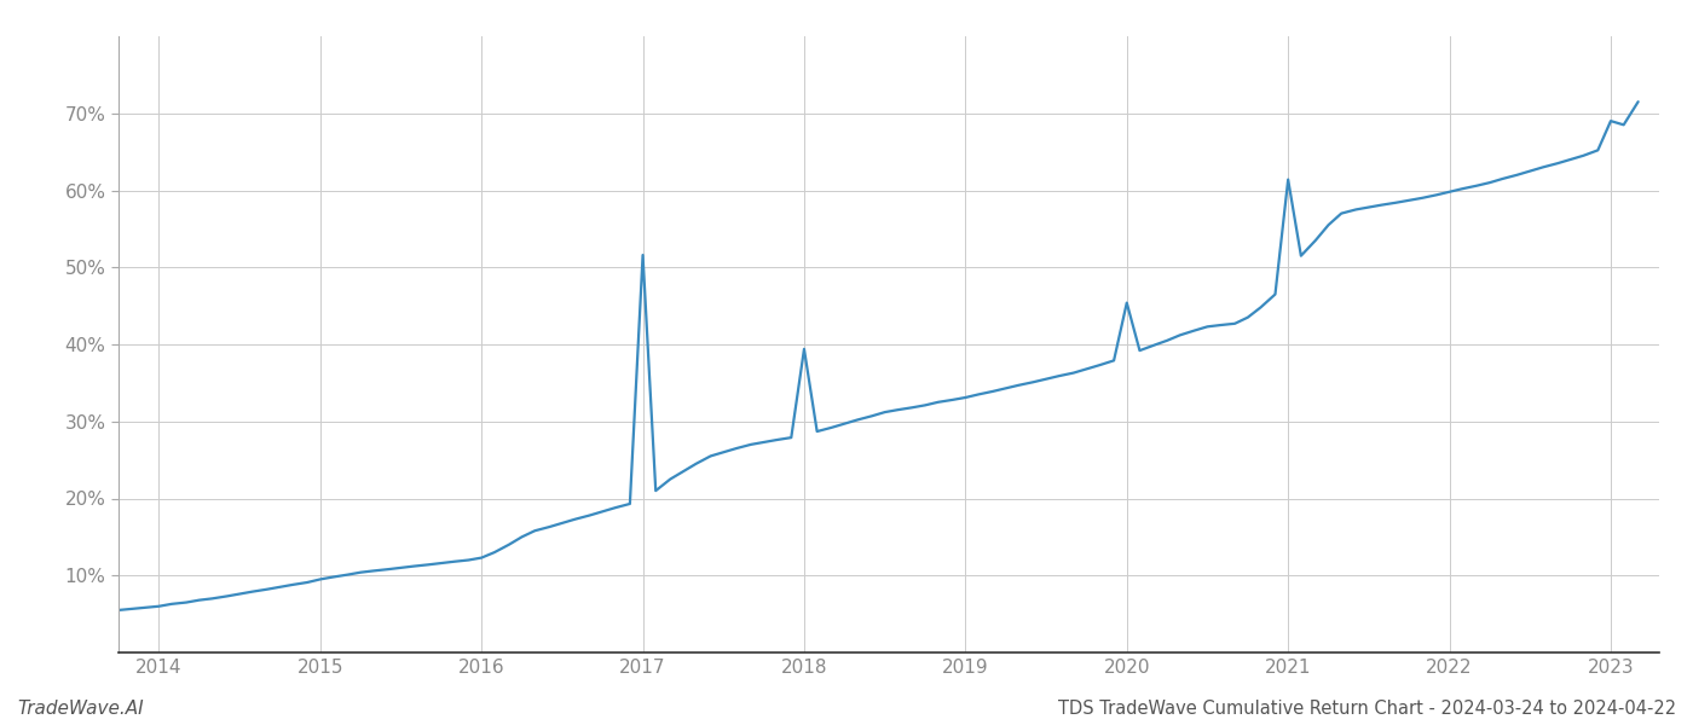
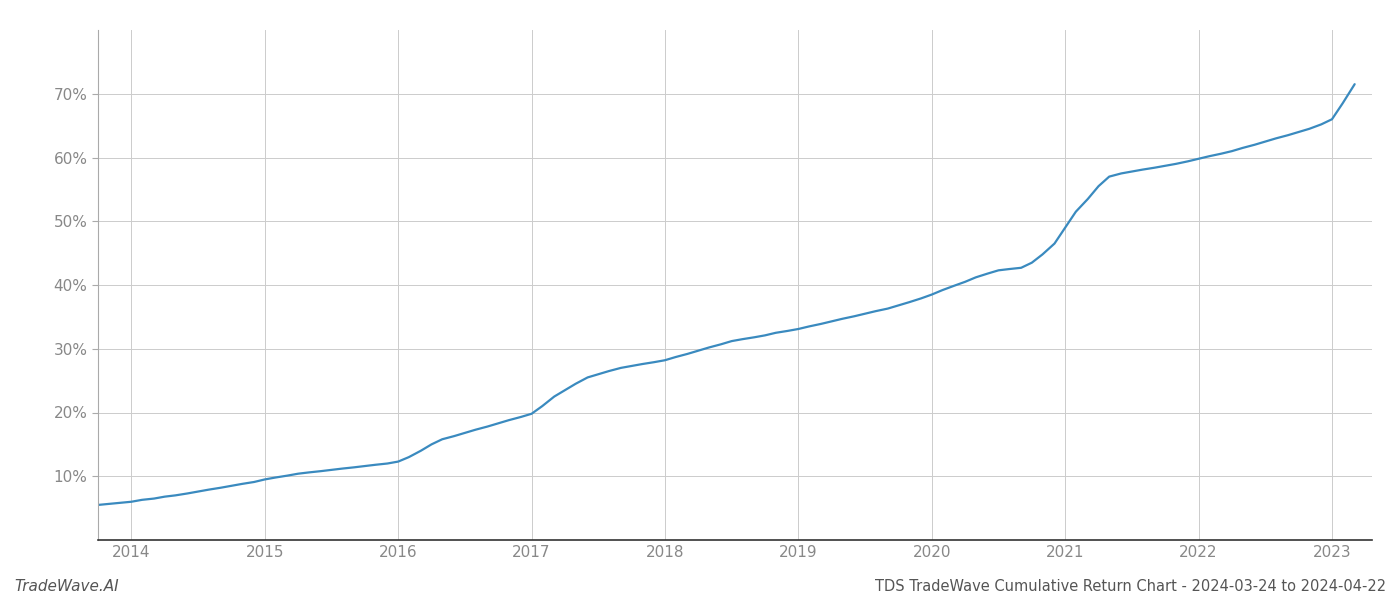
2017: 51.6% -> 19.8%
2018: 39.4% -> 28.2%
2020: 45.4% -> 38.5%
2021: 61.4% -> 49.0%
2023: 69.0% -> 66.0%
